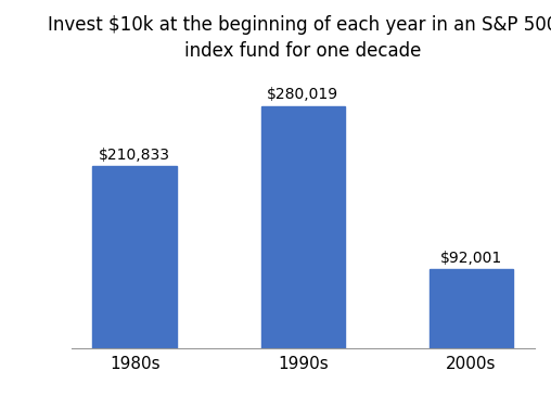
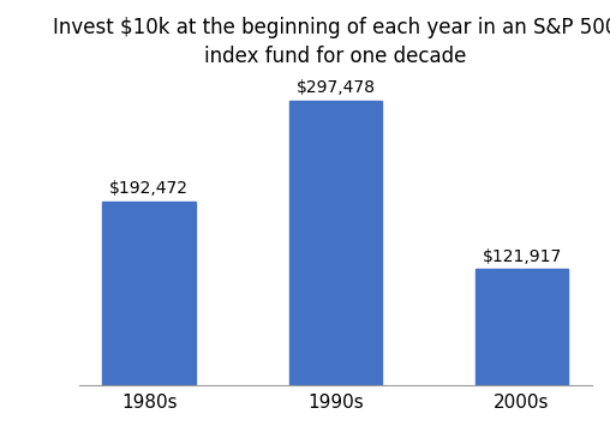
1980s: $210,833 -> $192,472
1990s: $280,019 -> $297,478
2000s: $92,001 -> $121,917
